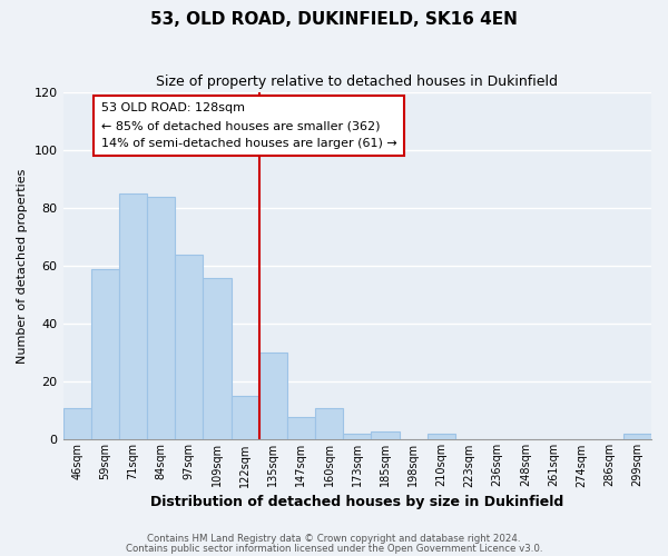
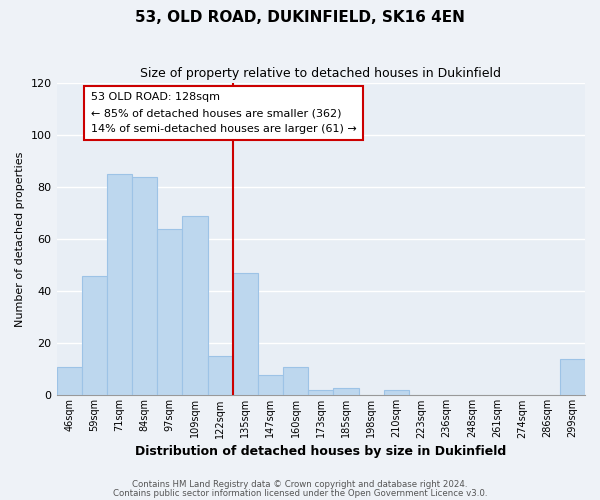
59sqm: 59 -> 46
109sqm: 56 -> 69
135sqm: 30 -> 47
299sqm: 2 -> 14
